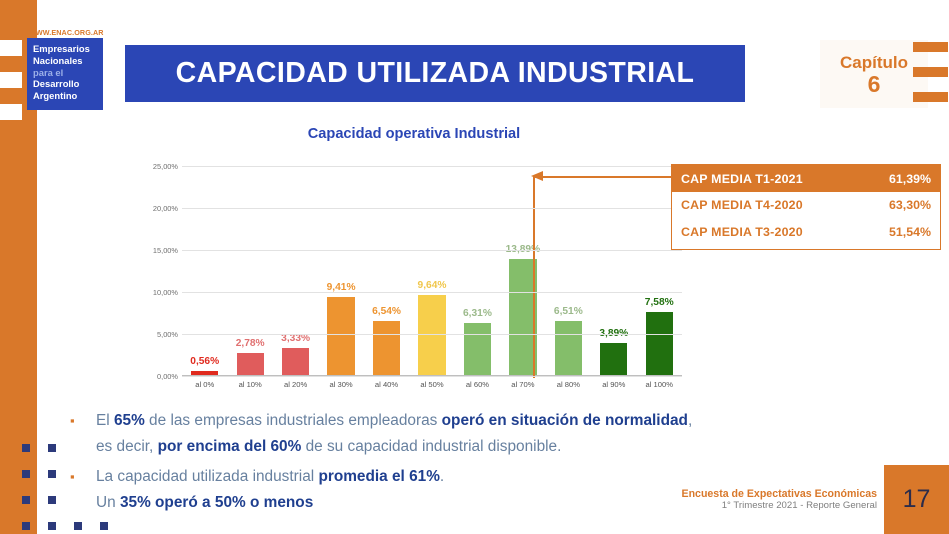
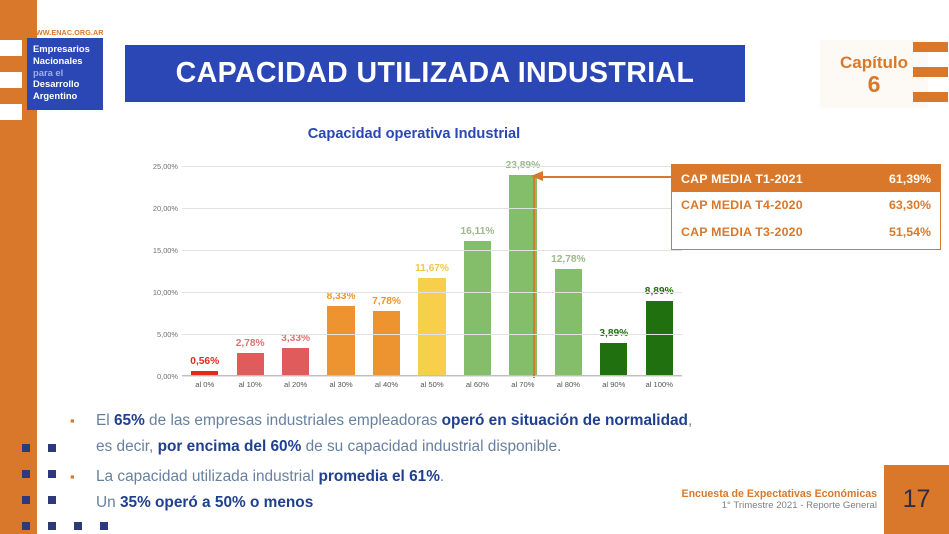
al 30%: 9,41% -> 8,33%
al 40%: 6,54% -> 7,78%
al 50%: 9,64% -> 11,67%
al 60%: 6,31% -> 16,11%
al 70%: 13,89% -> 23,89%
al 80%: 6,51% -> 12,78%
al 100%: 7,58% -> 8,89%
